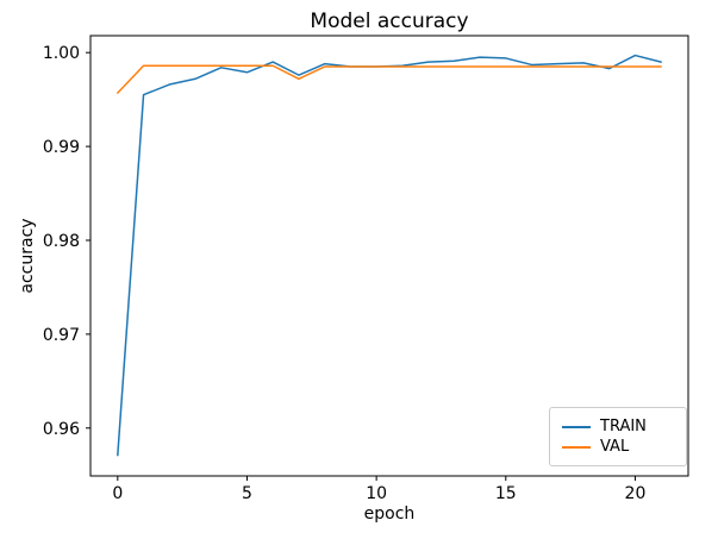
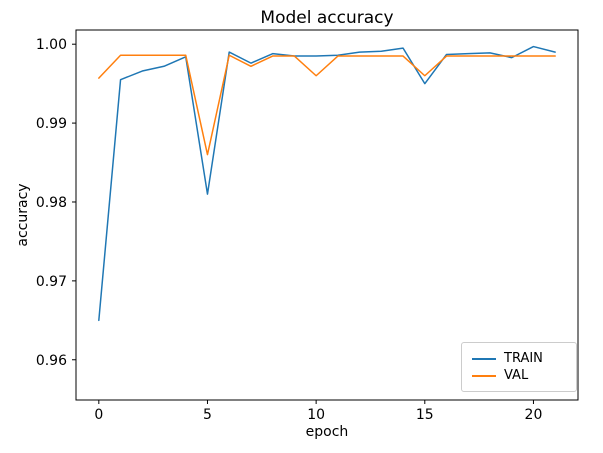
TRAIN/0: 0.957 -> 0.965
TRAIN/5: 0.998 -> 0.981
VAL/5: 0.999 -> 0.986
VAL/10: 0.999 -> 0.996
TRAIN/15: 0.999 -> 0.995
VAL/15: 0.999 -> 0.996
